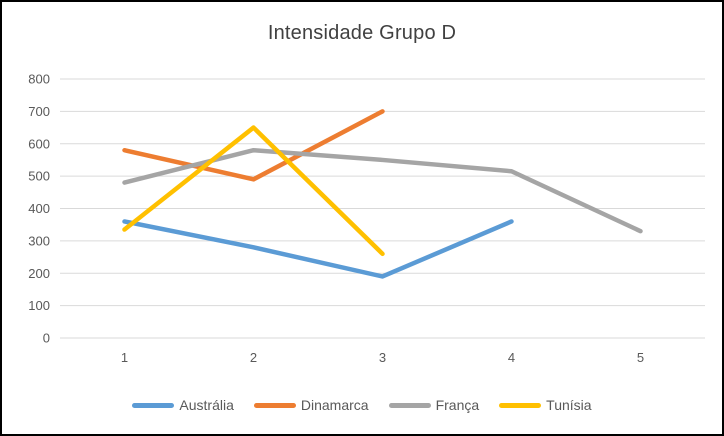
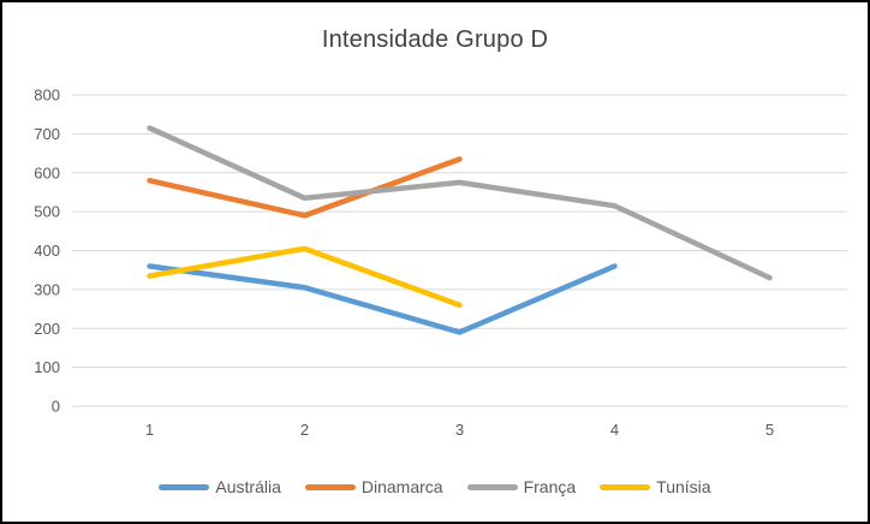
França/1: 480 -> 720
Austrália/2: 280 -> 300
França/2: 580 -> 540
Tunísia/2: 650 -> 400
Dinamarca/3: 700 -> 640
França/3: 550 -> 580
